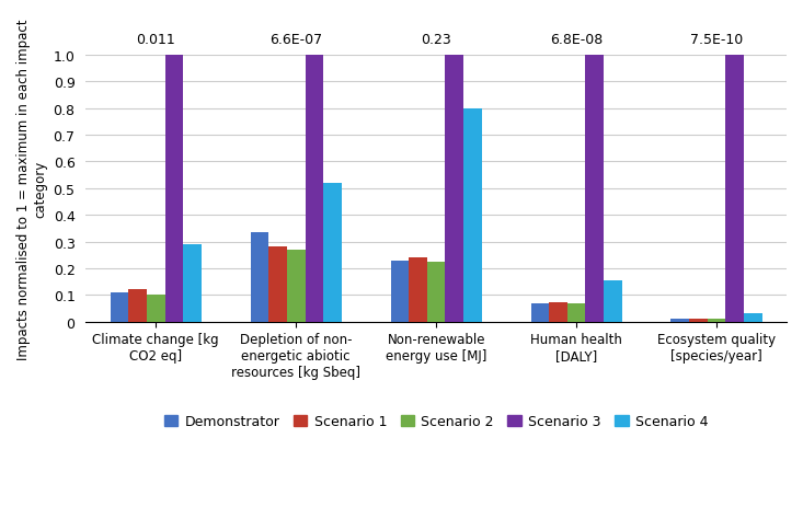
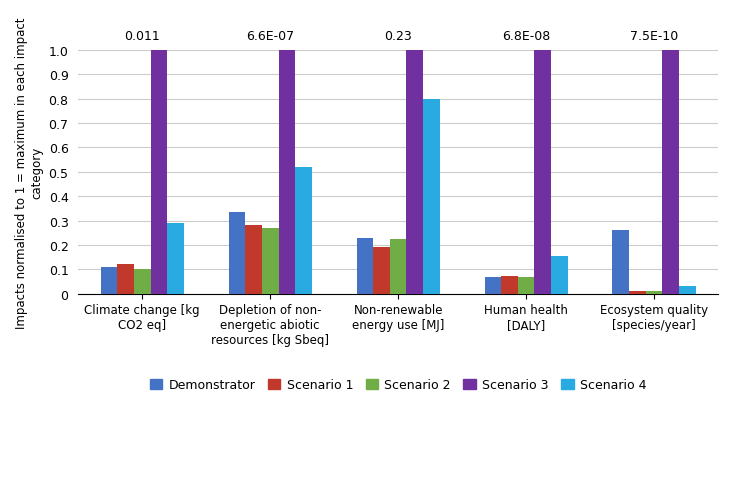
Scenario 1/Non-renewable energy use [MJ]: 0.240 -> 0.190
Demonstrator/Ecosystem quality [species/year]: 0.013 -> 0.260
